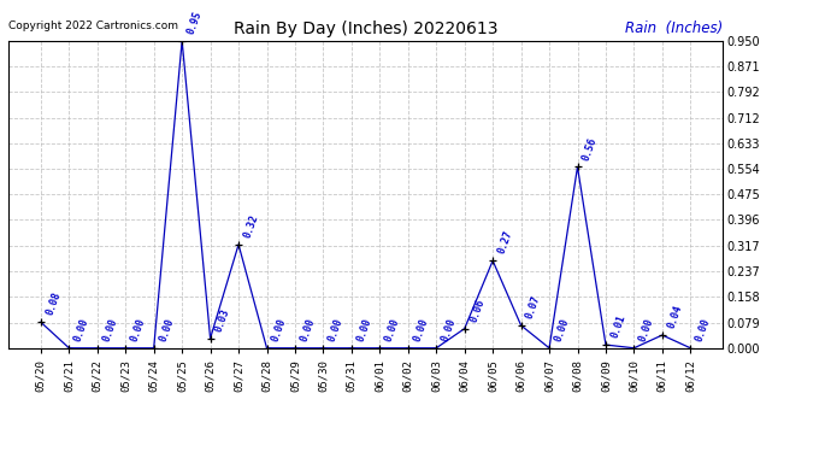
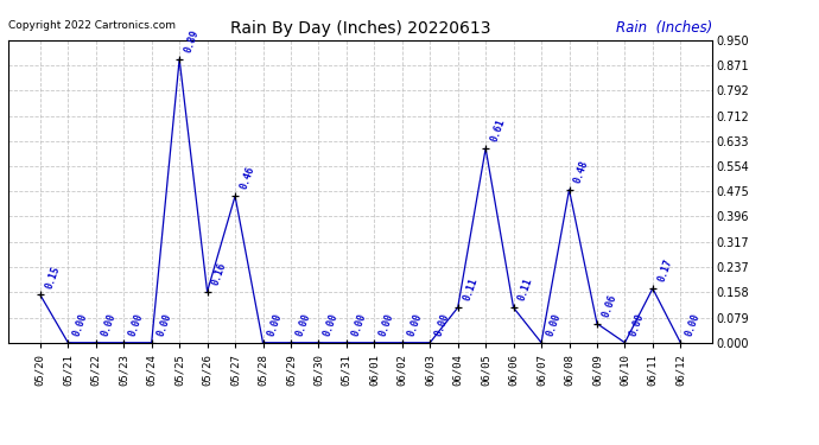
05/20: 0.08 -> 0.15
05/25: 0.95 -> 0.89
05/26: 0.03 -> 0.16
05/27: 0.32 -> 0.46
06/04: 0.06 -> 0.11
06/05: 0.27 -> 0.61
06/06: 0.07 -> 0.11
06/08: 0.56 -> 0.48
06/09: 0.01 -> 0.06
06/11: 0.04 -> 0.17
